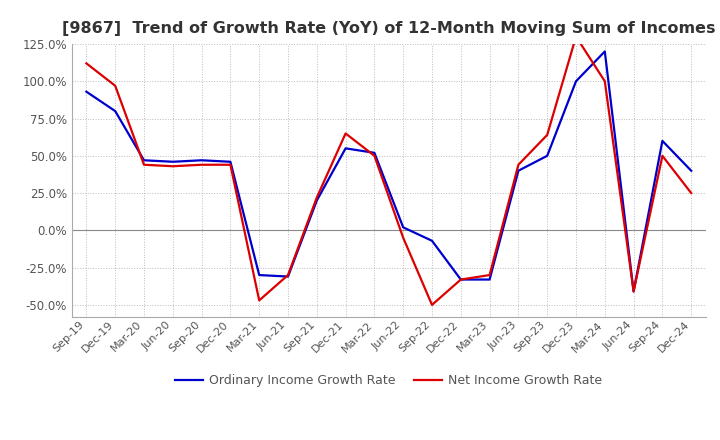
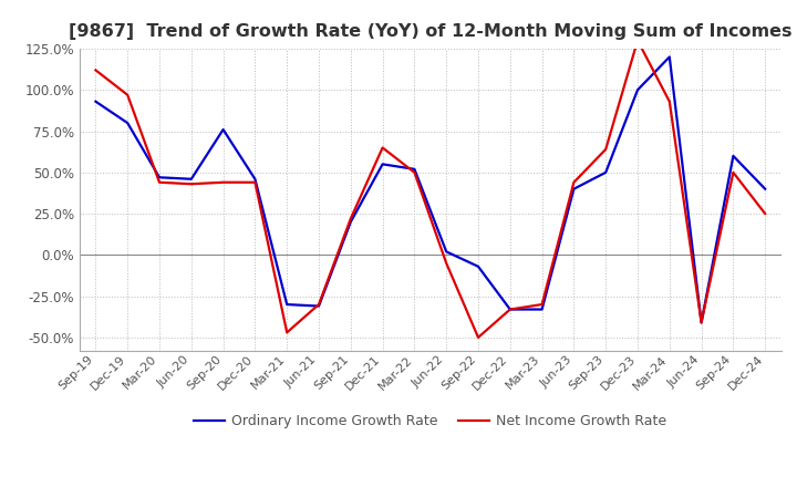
Ordinary Income Growth Rate/Sep-20: 47% -> 76%
Net Income Growth Rate/Mar-24: 100% -> 93%
